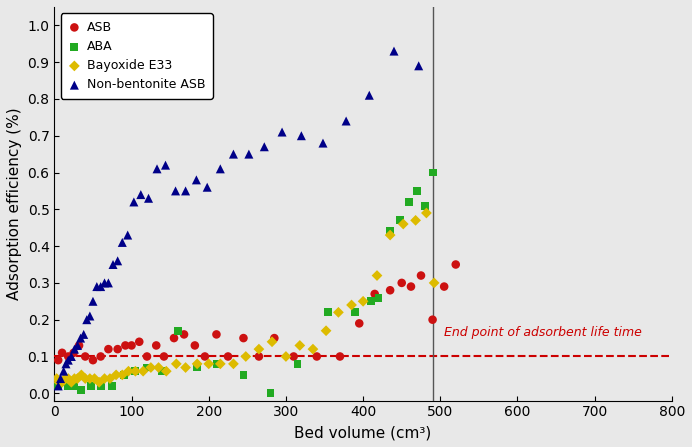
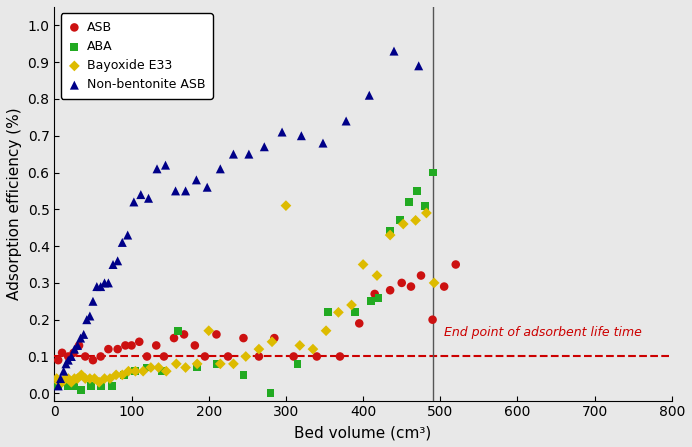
Bayoxide E33/200: 0.08 -> 0.17
Bayoxide E33/300: 0.10 -> 0.51
Bayoxide E33/400: 0.25 -> 0.35
